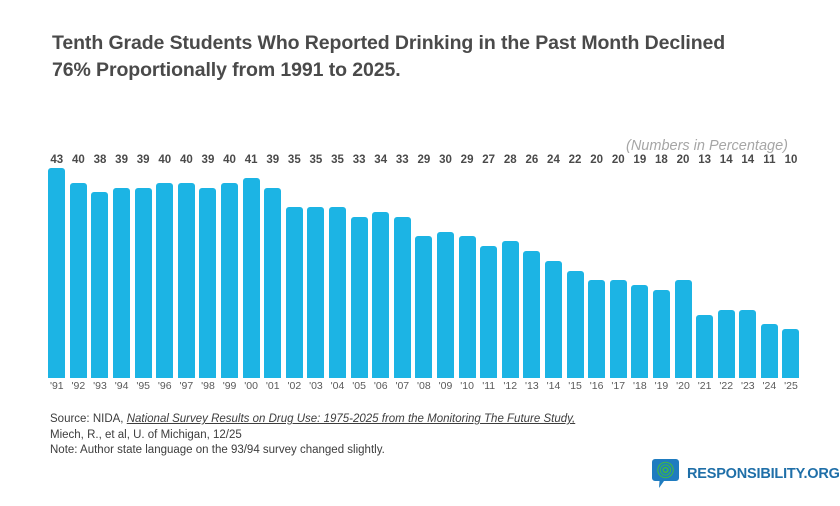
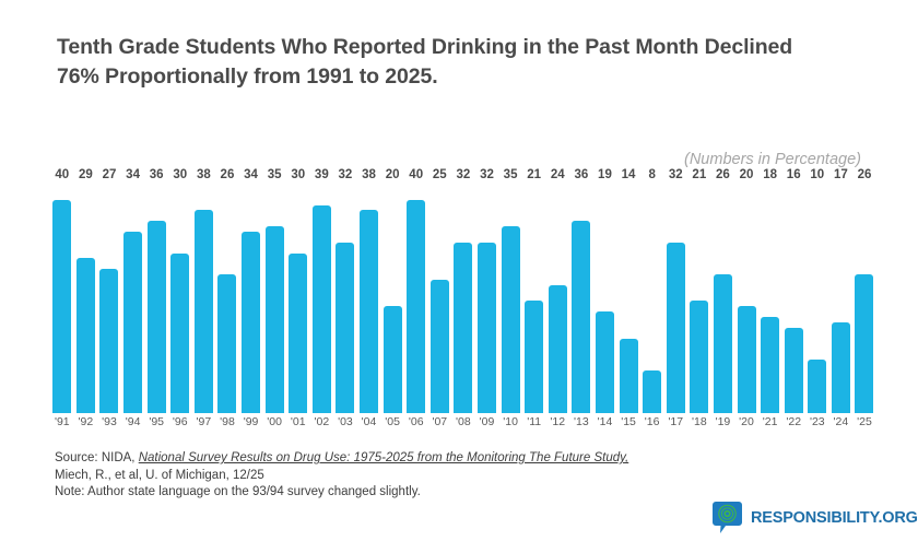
'91: 43 -> 40
'92: 40 -> 29
'93: 38 -> 27
'94: 39 -> 34
'95: 39 -> 36
'96: 40 -> 30
'97: 40 -> 38
'98: 39 -> 26
'99: 40 -> 34
'00: 41 -> 35
'01: 39 -> 30
'02: 35 -> 39
'03: 35 -> 32
'04: 35 -> 38
'05: 33 -> 20
'06: 34 -> 40
'07: 33 -> 25
'08: 29 -> 32
'09: 30 -> 32
'10: 29 -> 35
'11: 27 -> 21
'12: 28 -> 24
'13: 26 -> 36
'14: 24 -> 19
'15: 22 -> 14
'16: 20 -> 8
'17: 20 -> 32
'18: 19 -> 21
'19: 18 -> 26
'21: 13 -> 18
'22: 14 -> 16
'23: 14 -> 10
'24: 11 -> 17
'25: 10 -> 26
